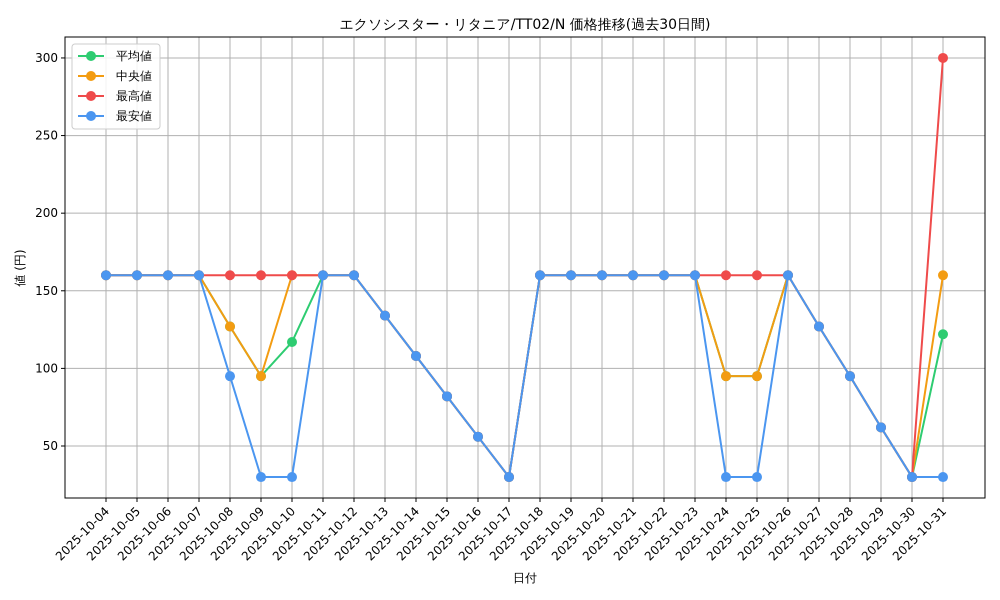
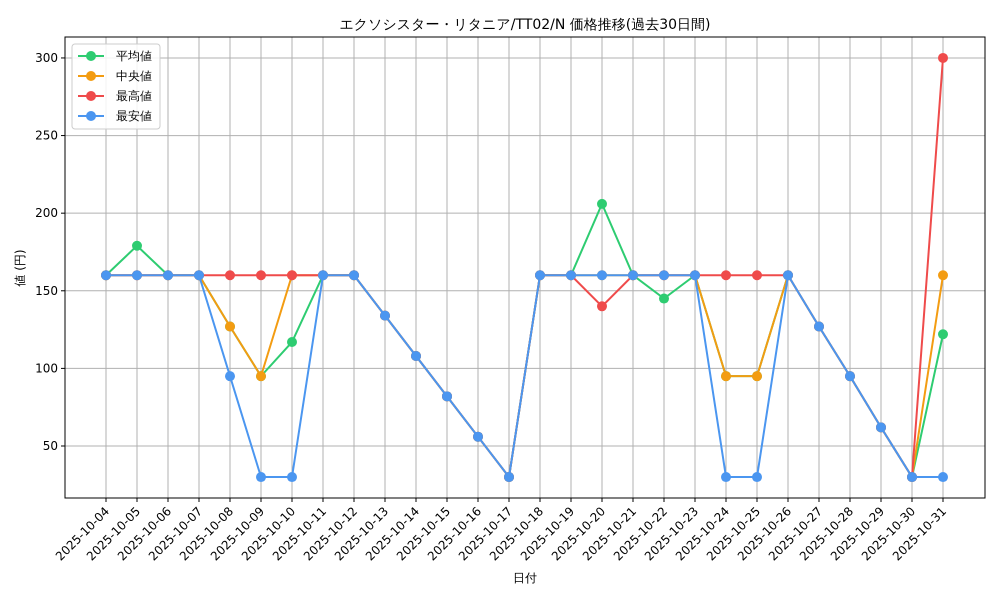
平均値/2025-10-05: 160 -> 179
平均値/2025-10-20: 160 -> 206
最高値/2025-10-20: 160 -> 140
平均値/2025-10-22: 160 -> 145
